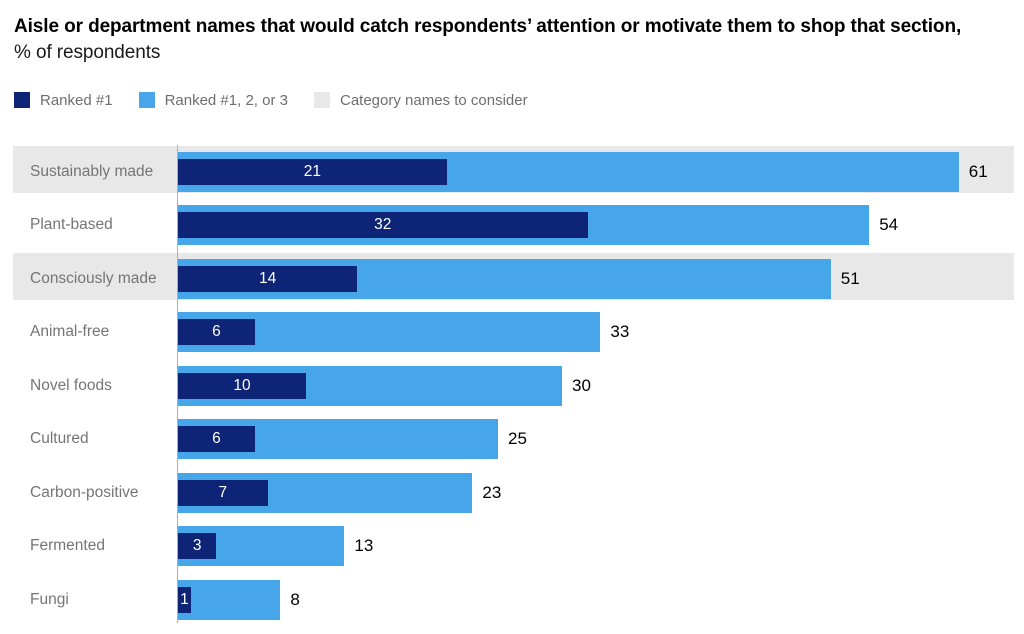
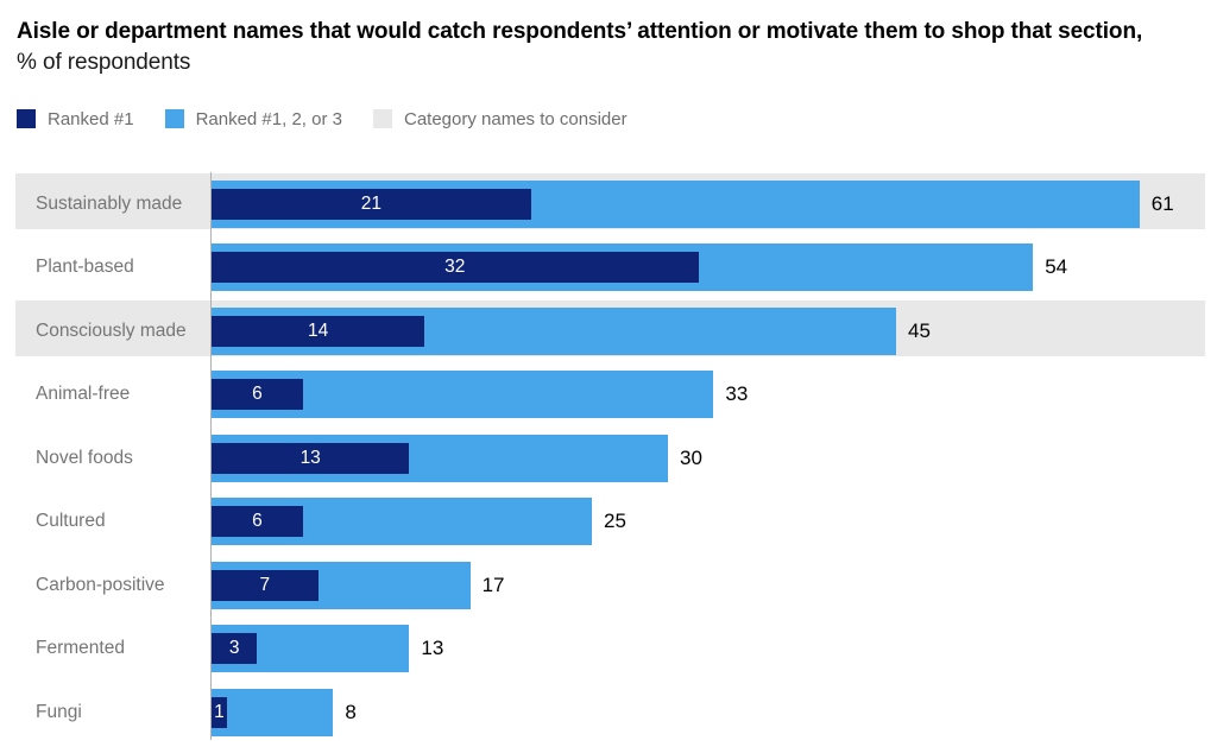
Ranked #1, 2, or 3/Consciously made: 51 -> 45
Ranked #1/Novel foods: 10 -> 13
Ranked #1, 2, or 3/Carbon-positive: 23 -> 17
